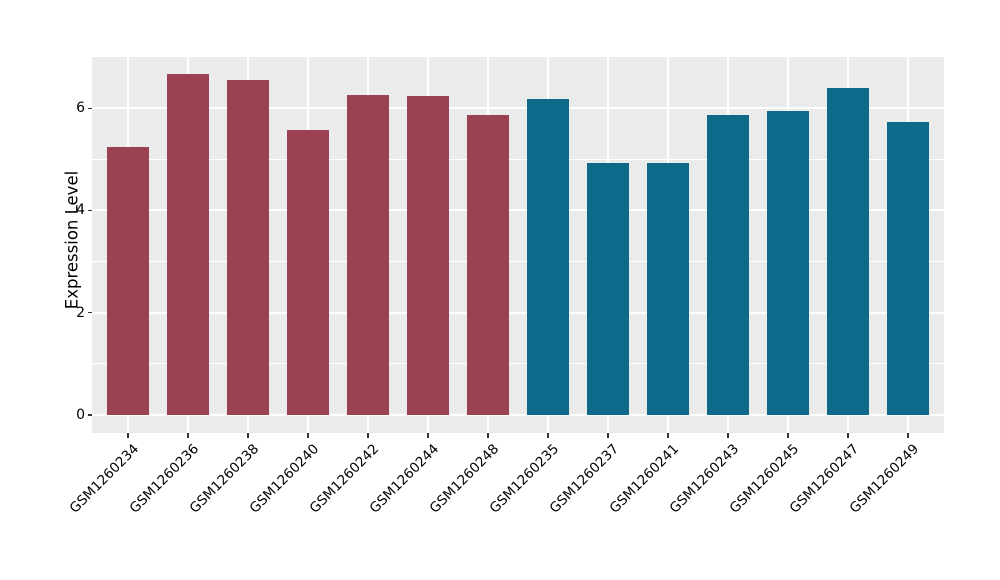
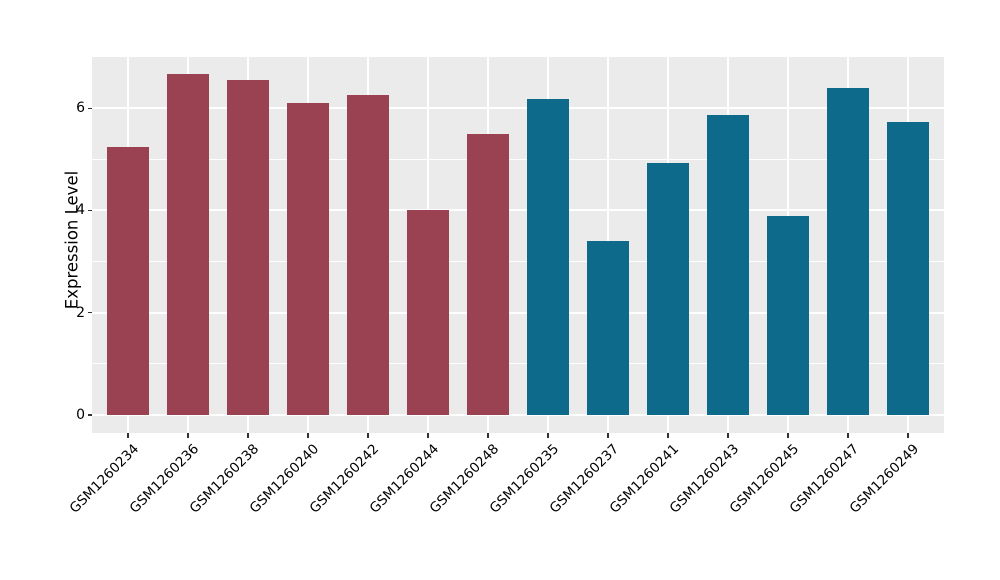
GSM1260240: 5.6 -> 6.1
GSM1260244: 6.2 -> 4.0
GSM1260248: 5.9 -> 5.5
GSM1260237: 4.9 -> 3.4
GSM1260245: 6.0 -> 3.9
